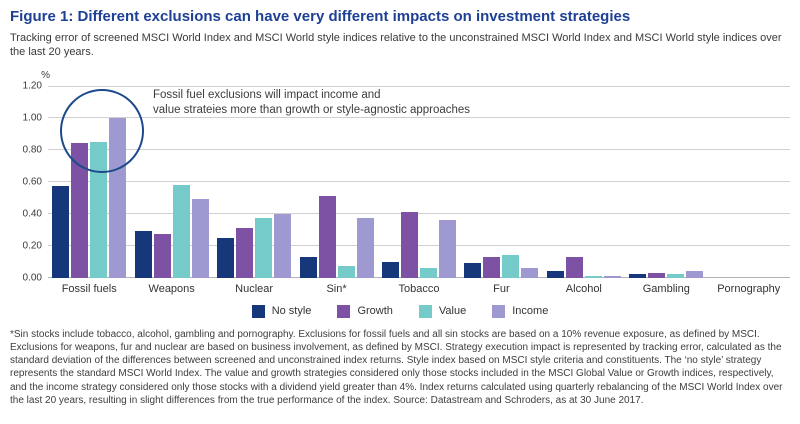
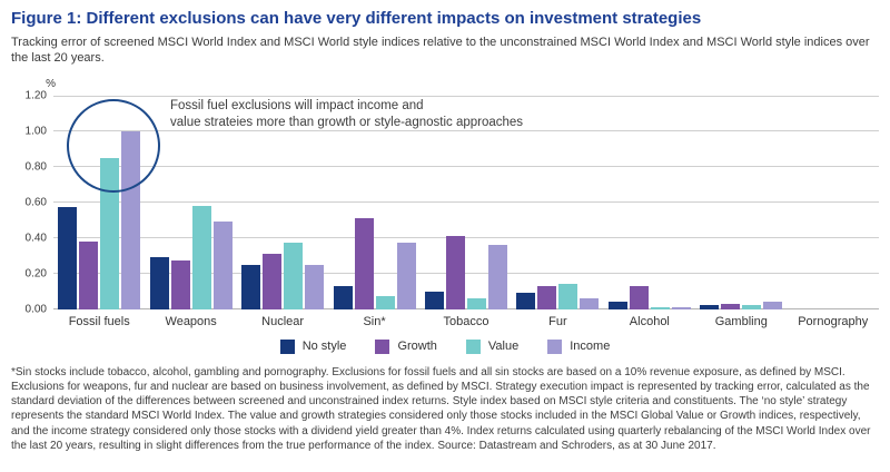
Growth/Fossil fuels: 0.84 -> 0.38
Income/Nuclear: 0.40 -> 0.25
